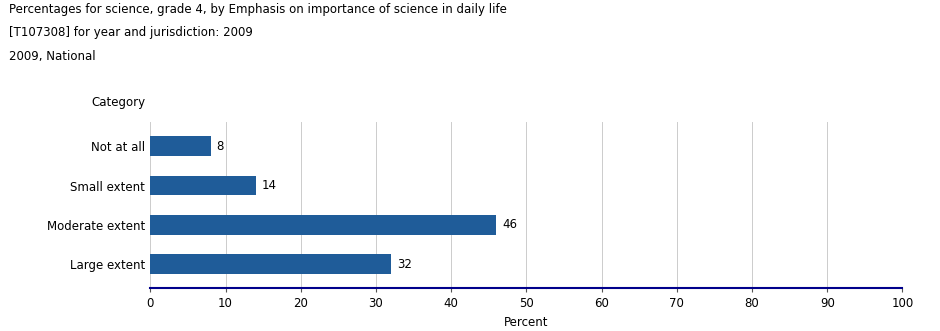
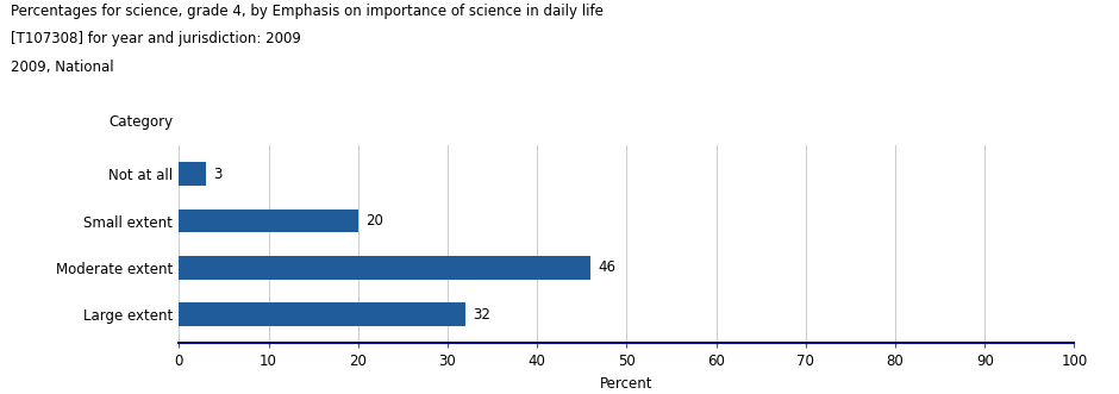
Not at all: 8 -> 3
Small extent: 14 -> 20
